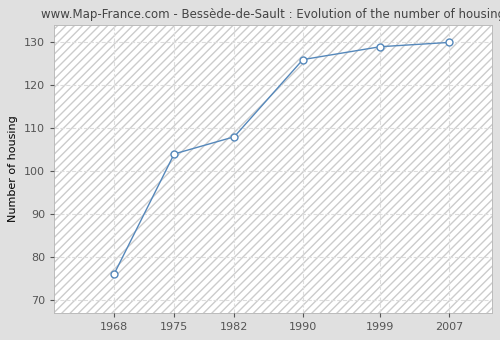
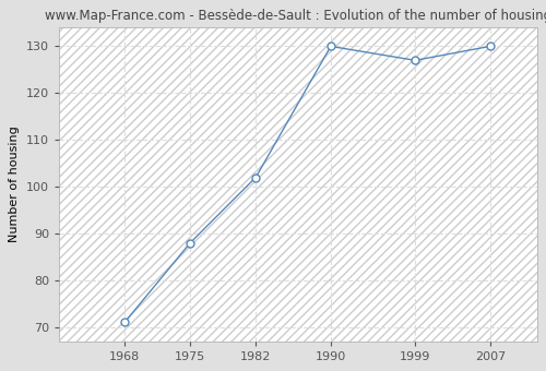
1968: 76 -> 71
1975: 104 -> 88
1982: 108 -> 102
1990: 126 -> 130
1999: 129 -> 127
